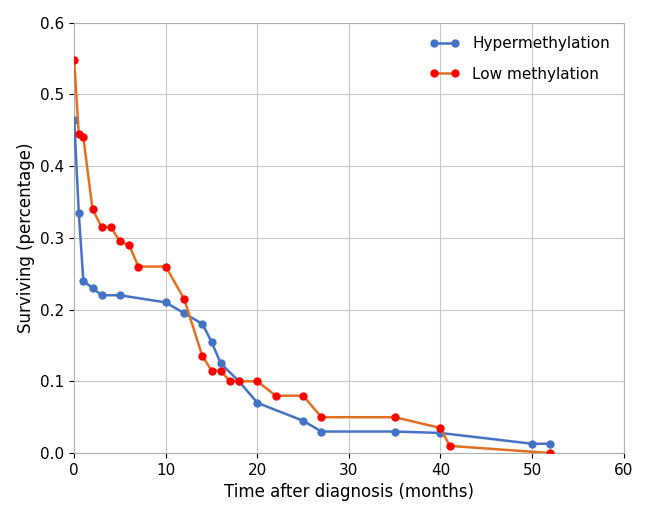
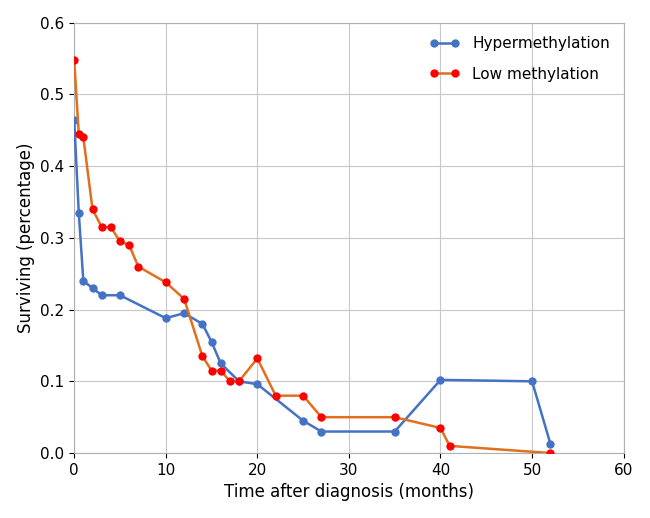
Hypermethylation/10: 0.210 -> 0.188
Low methylation/10: 0.260 -> 0.238
Hypermethylation/20: 0.070 -> 0.096
Low methylation/20: 0.100 -> 0.132
Hypermethylation/40: 0.028 -> 0.102
Hypermethylation/50: 0.013 -> 0.100
